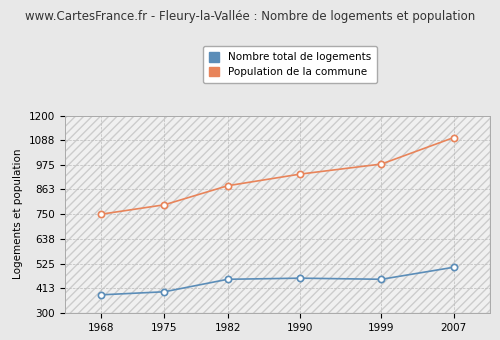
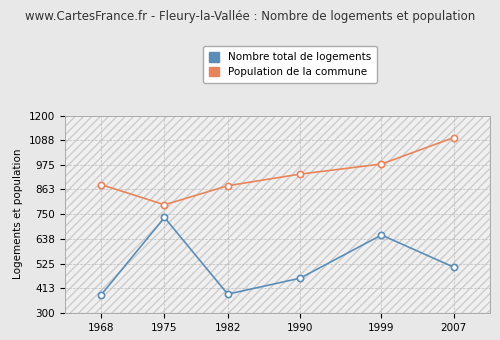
Population de la commune/1968: 750 -> 885
Nombre total de logements/1975: 396 -> 735
Nombre total de logements/1982: 453 -> 385
Nombre total de logements/1999: 453 -> 655
